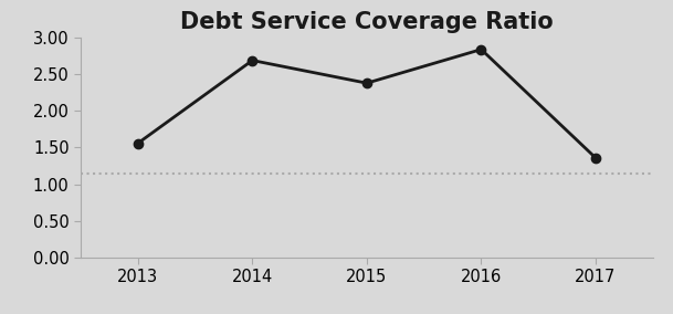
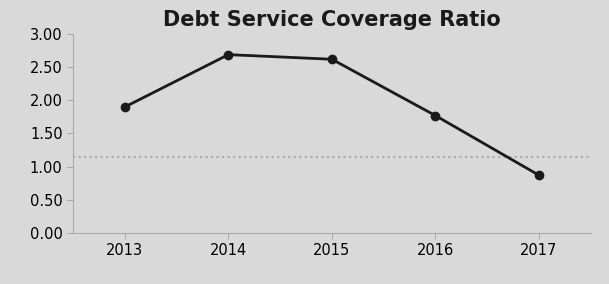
2013: 1.56 -> 1.90
2015: 2.38 -> 2.62
2016: 2.84 -> 1.77
2017: 1.36 -> 0.87
